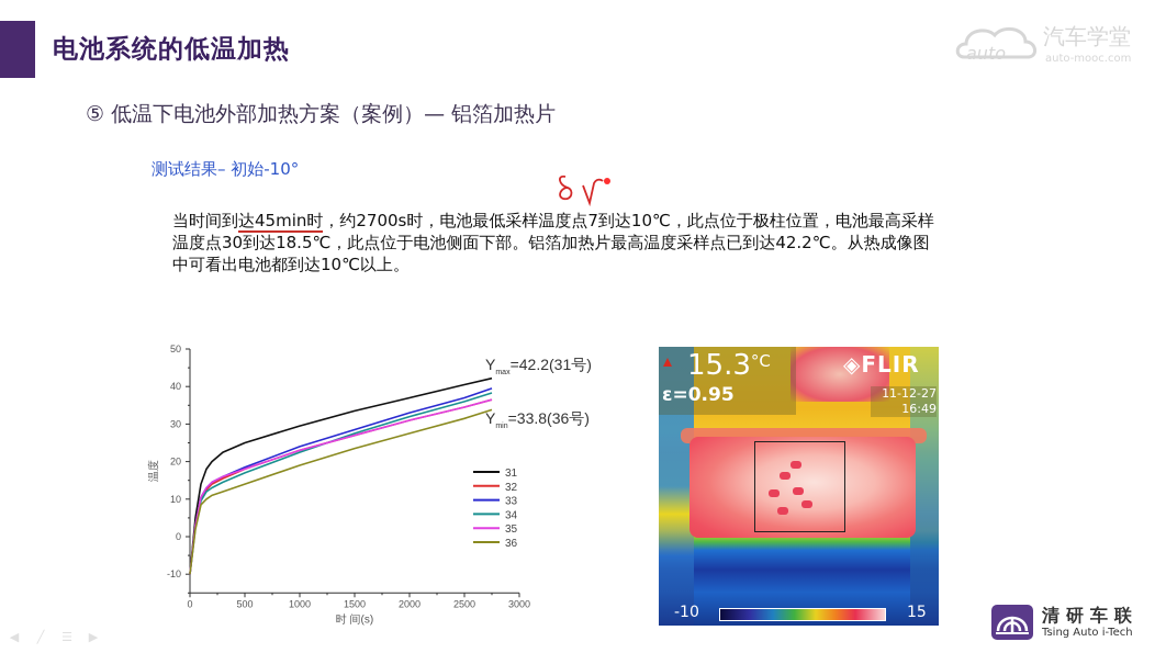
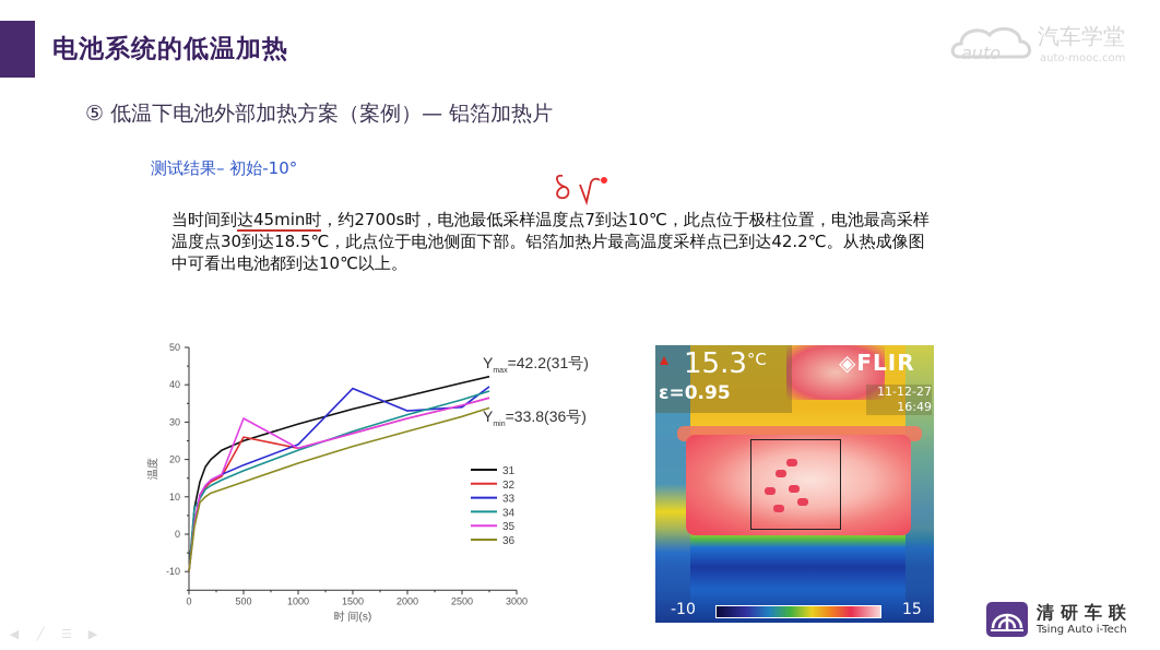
31/50: 5 -> 7
34/50: 2 -> 7
32/500: 18 -> 26
35/500: 18 -> 31
33/1500: 28 -> 39
33/2500: 37 -> 34
